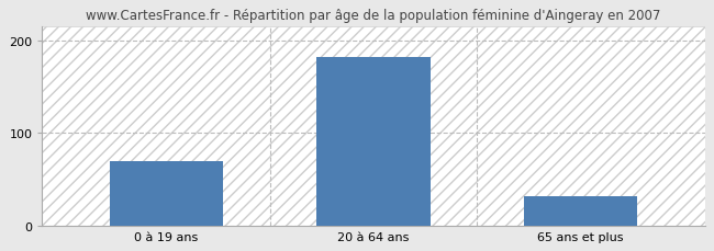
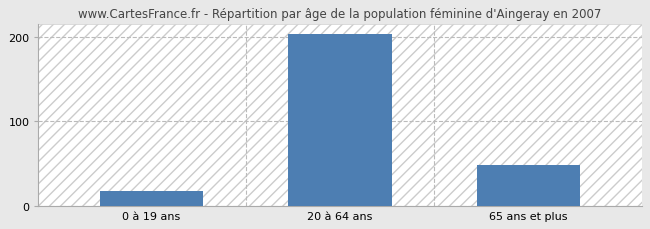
0 à 19 ans: 70 -> 18
20 à 64 ans: 182 -> 204
65 ans et plus: 32 -> 48
